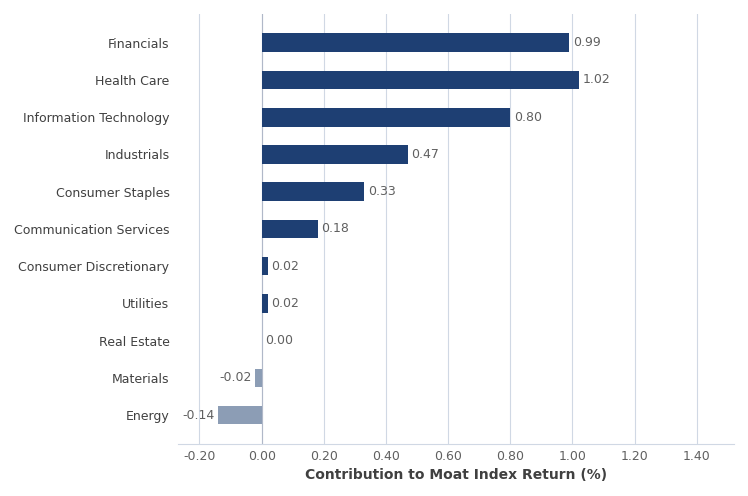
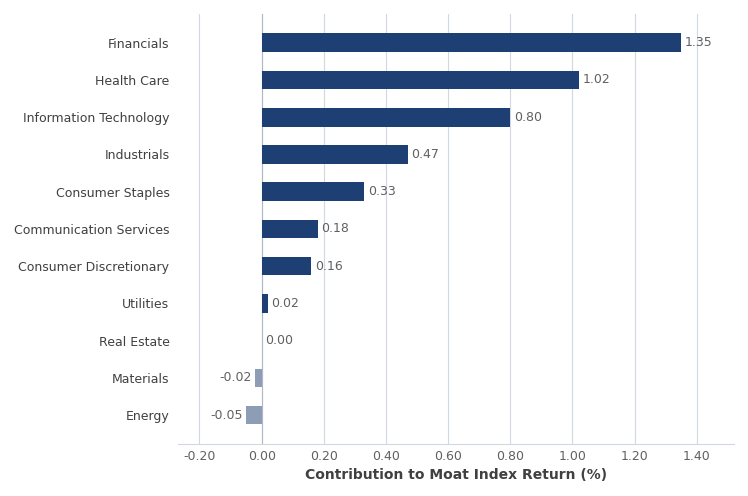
Financials: 0.99 -> 1.35
Consumer Discretionary: 0.02 -> 0.16
Energy: -0.14 -> -0.05
